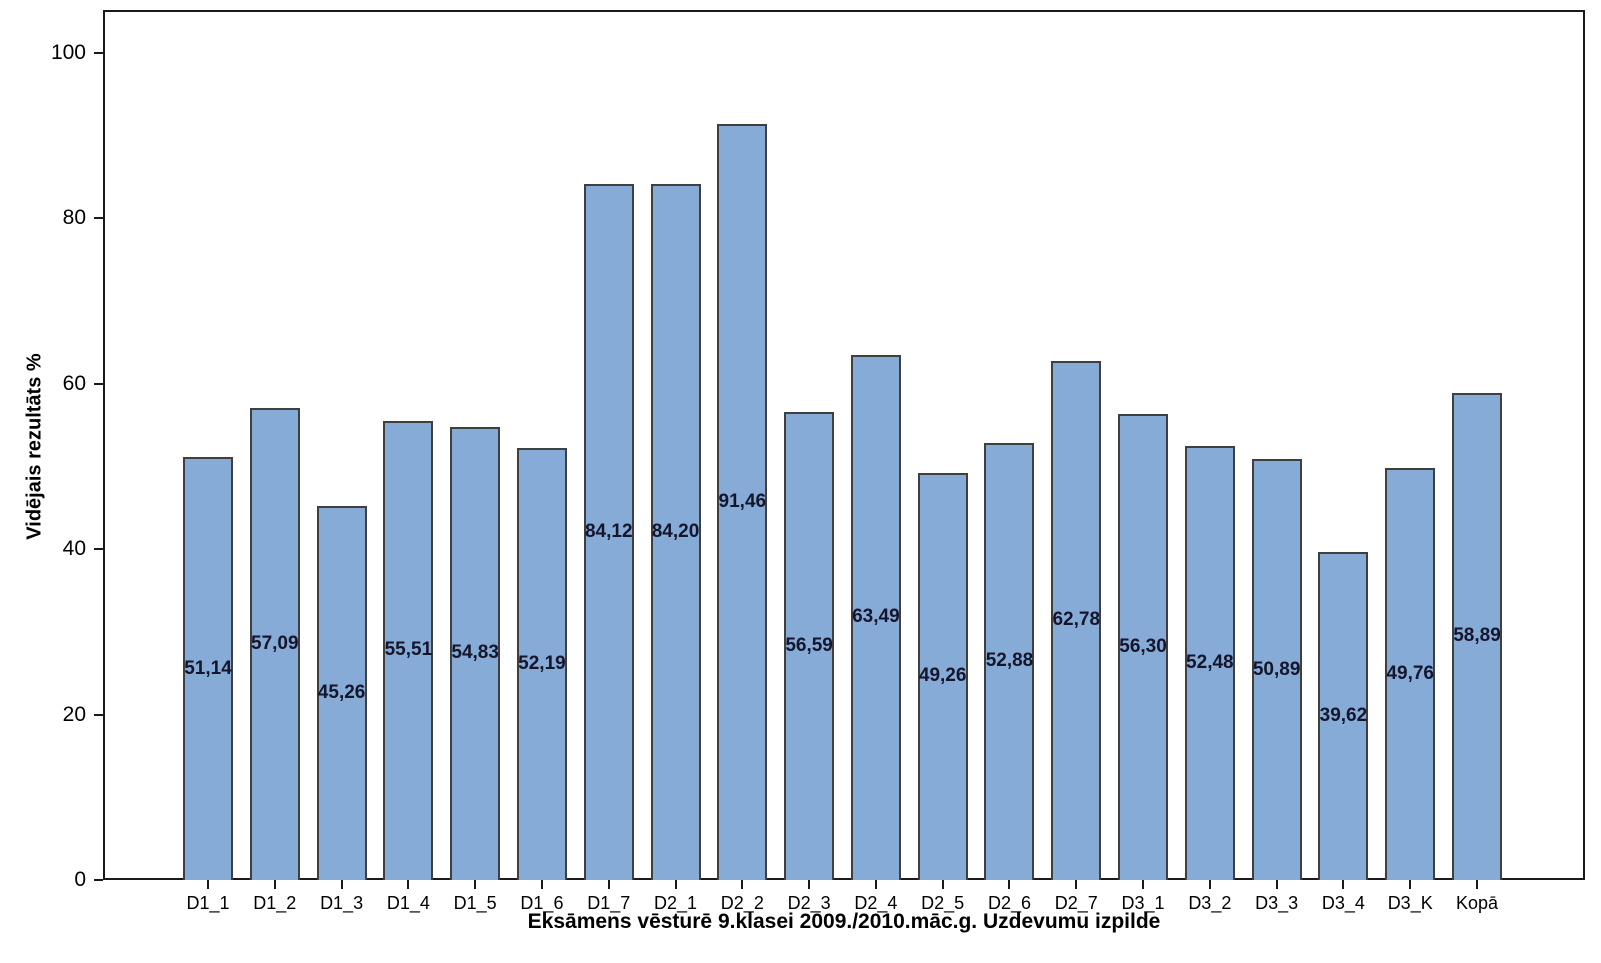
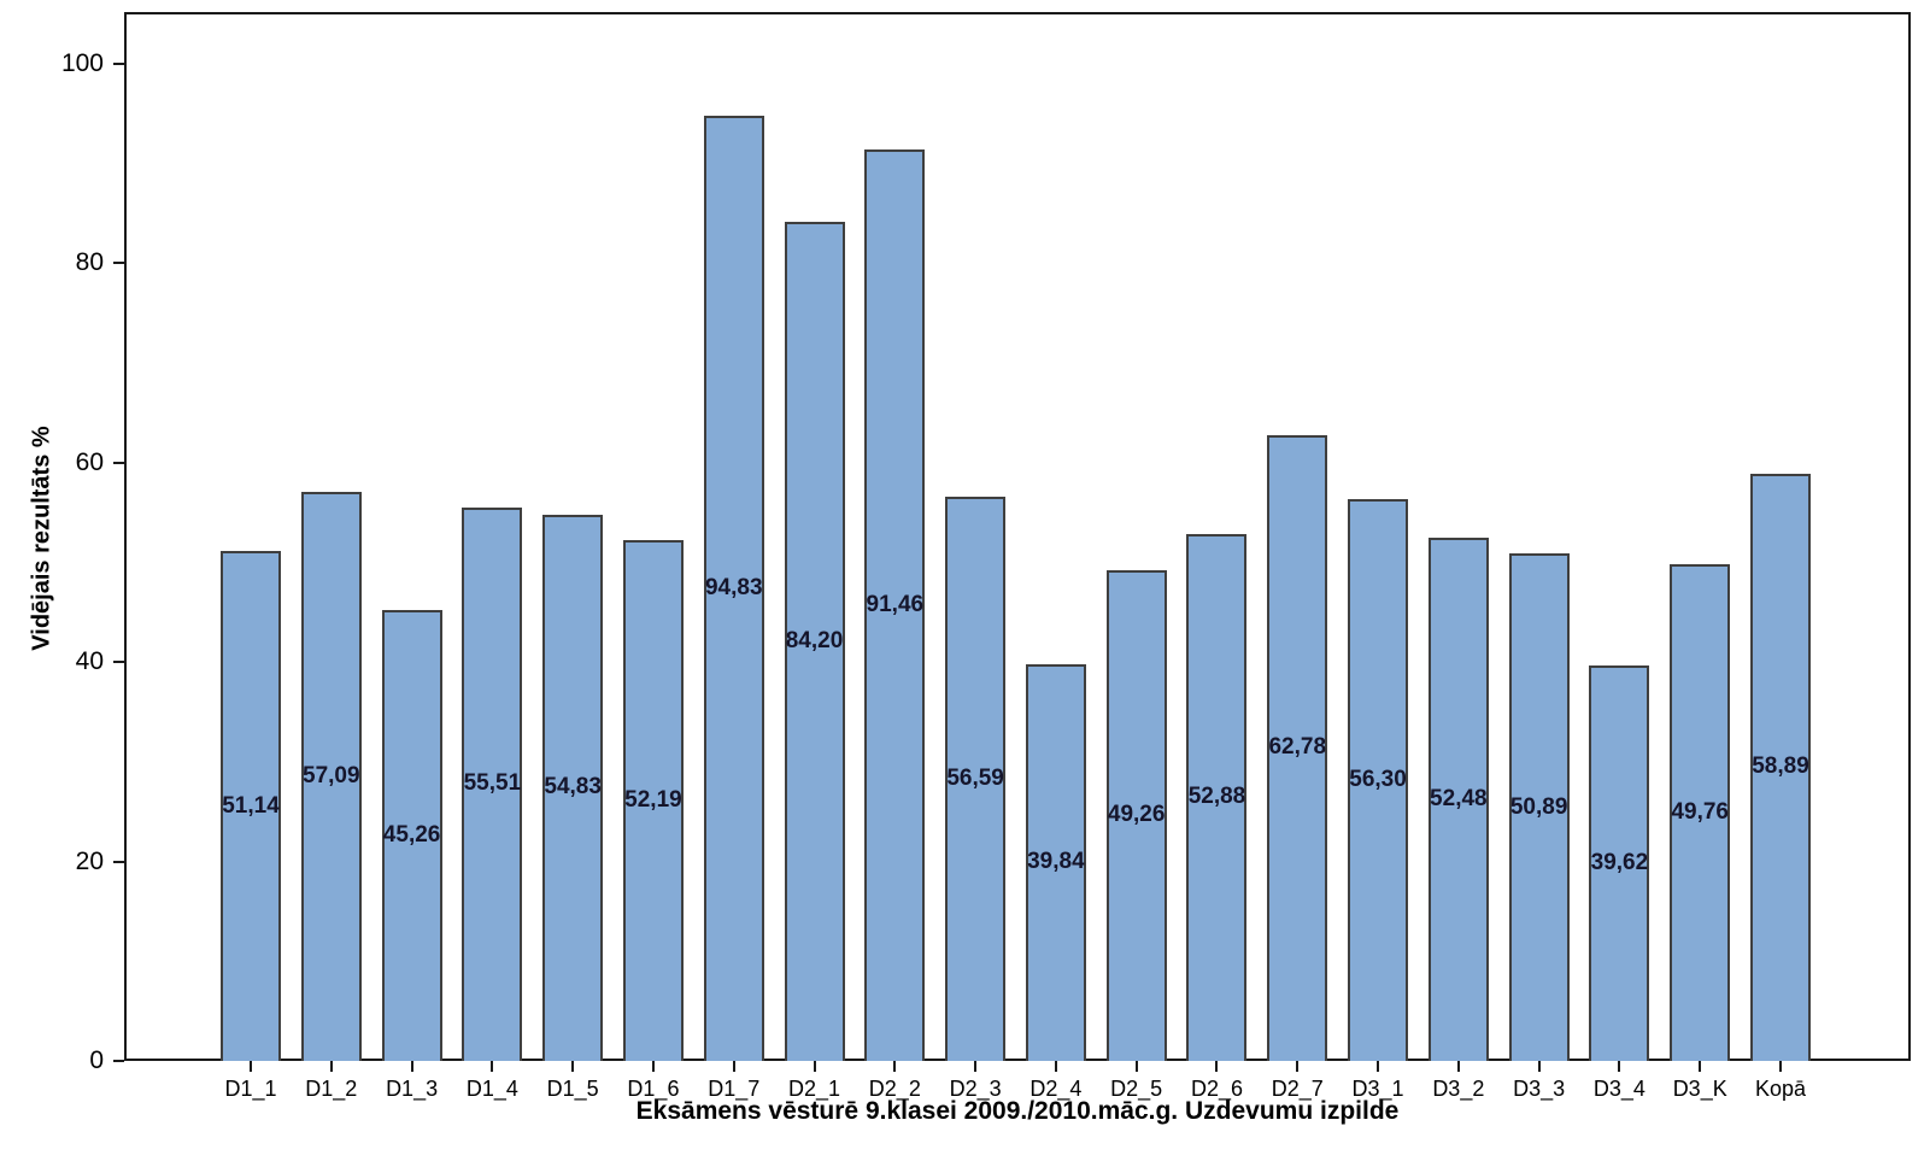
D1_7: 84,12 -> 94,83
D2_4: 63,49 -> 39,84
